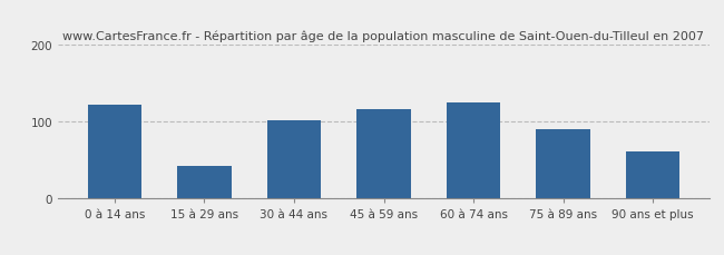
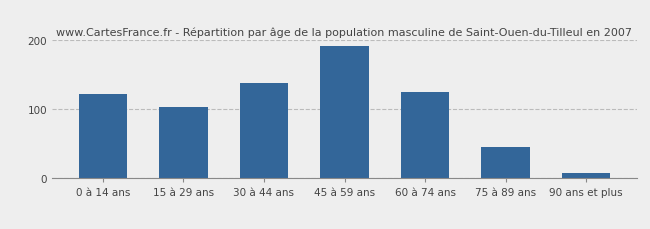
15 à 29 ans: 42 -> 103
30 à 44 ans: 102 -> 138
45 à 59 ans: 116 -> 192
75 à 89 ans: 90 -> 46
90 ans et plus: 62 -> 8
